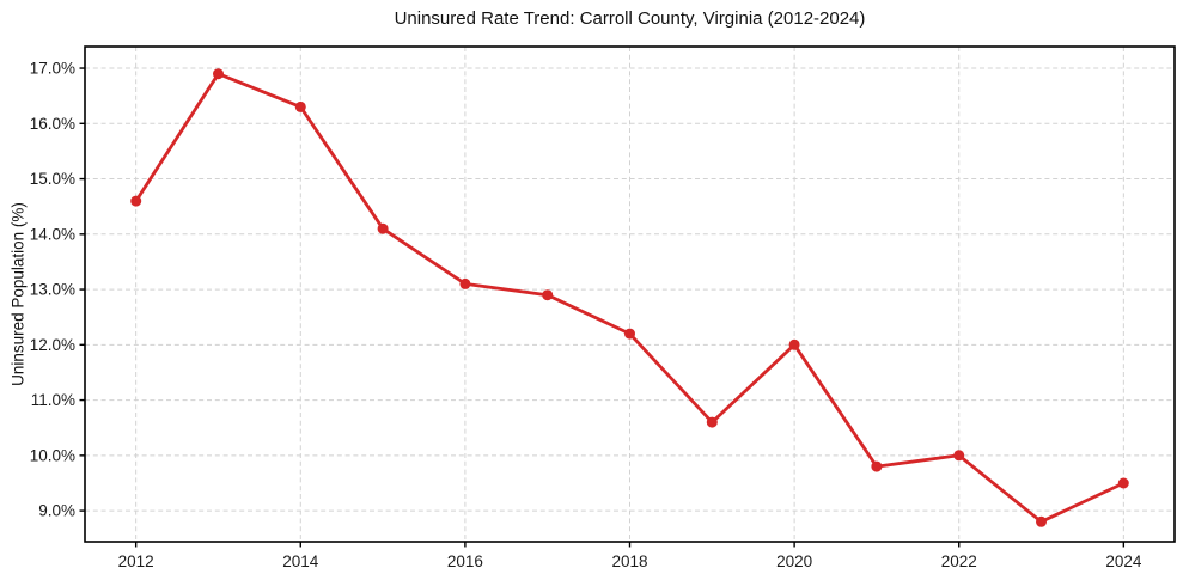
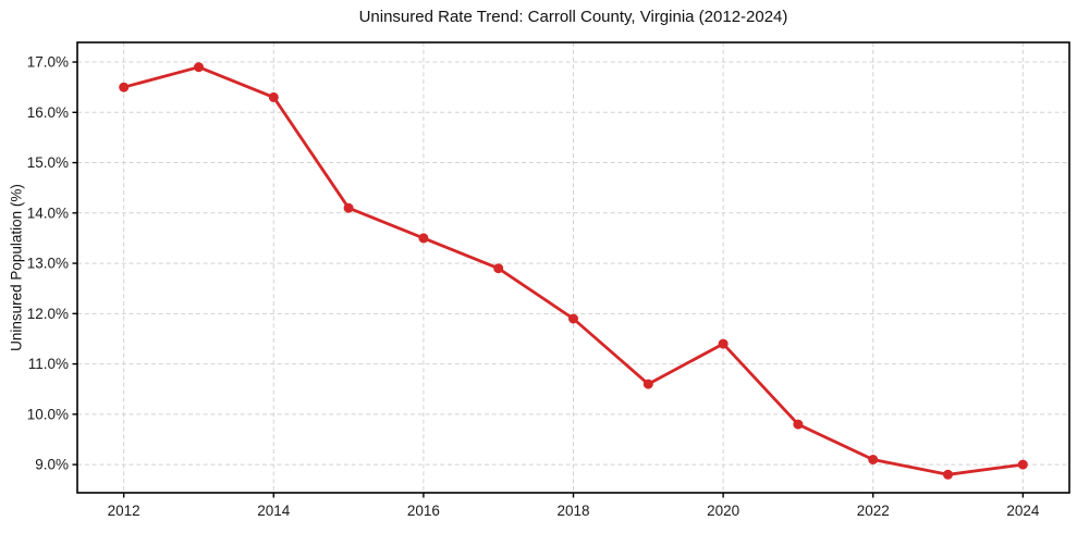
2012: 14.6% -> 16.5%
2016: 13.1% -> 13.5%
2018: 12.2% -> 11.9%
2020: 12.0% -> 11.4%
2022: 10.0% -> 9.1%
2024: 9.5% -> 9.0%
